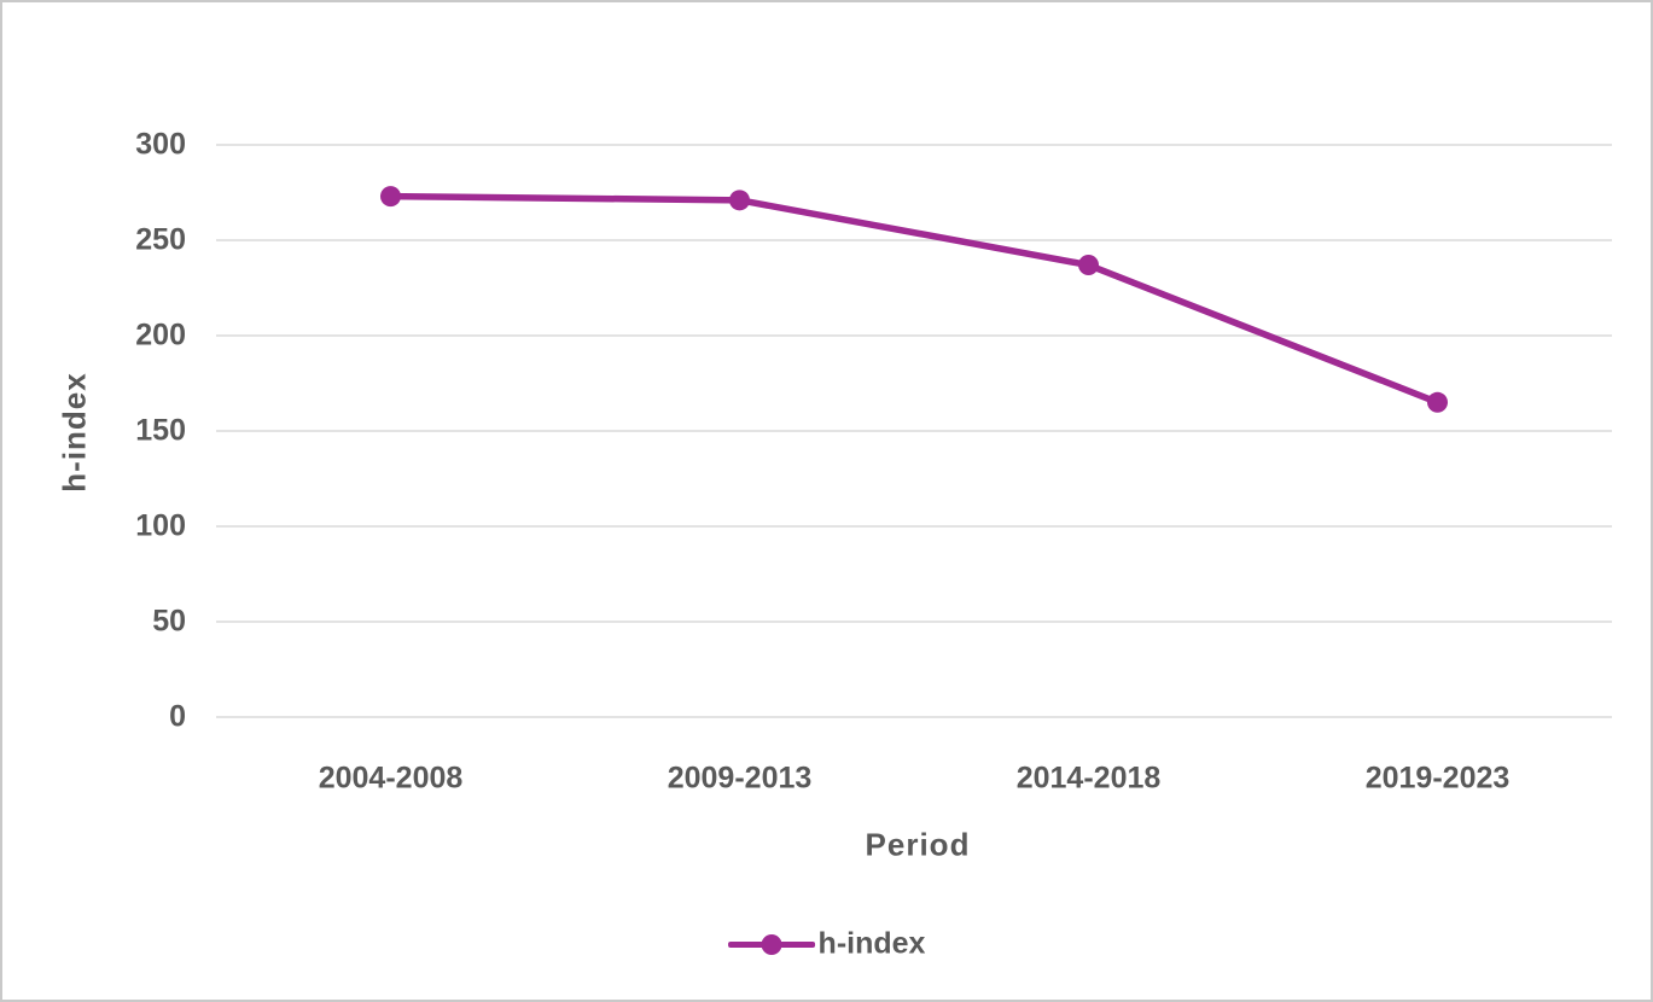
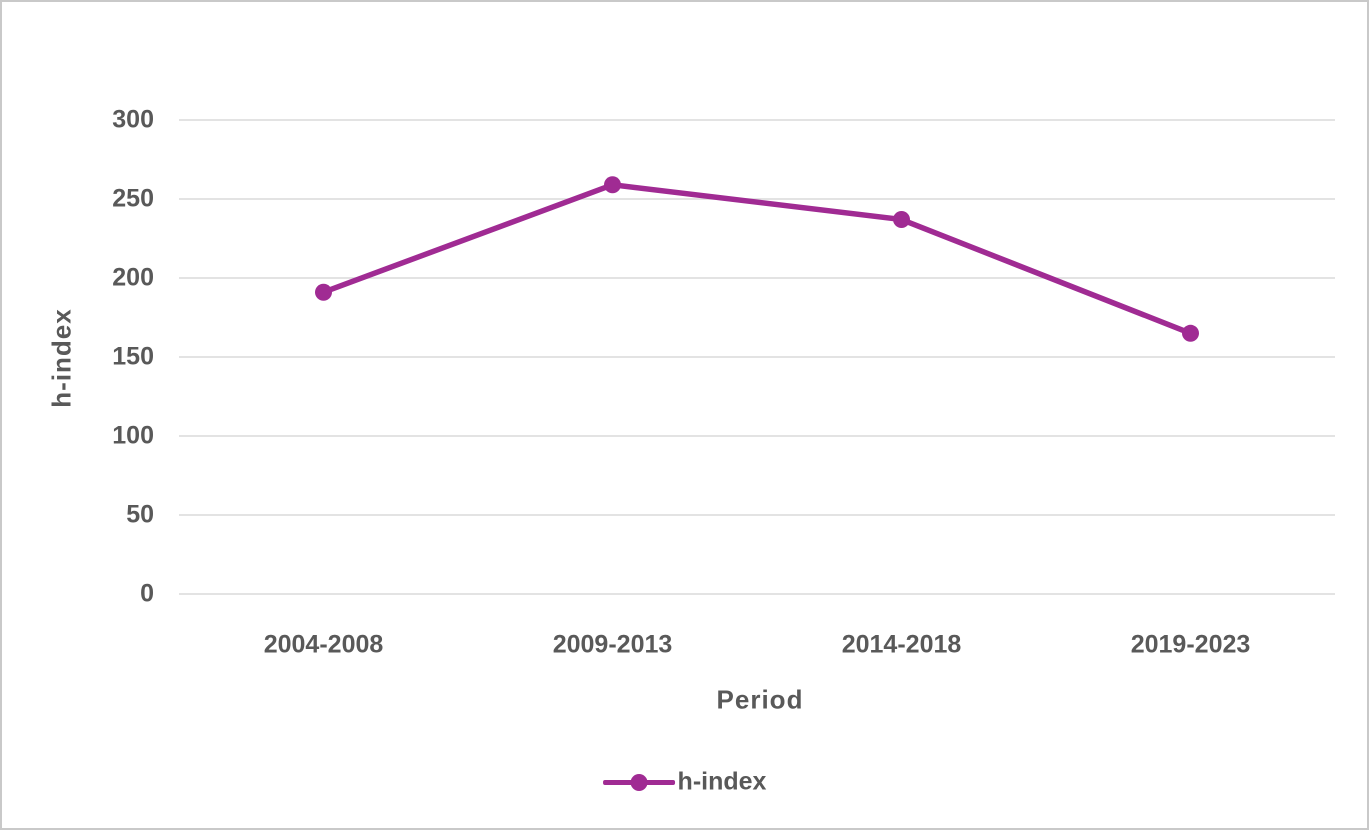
2004-2008: 273 -> 191
2009-2013: 271 -> 259
